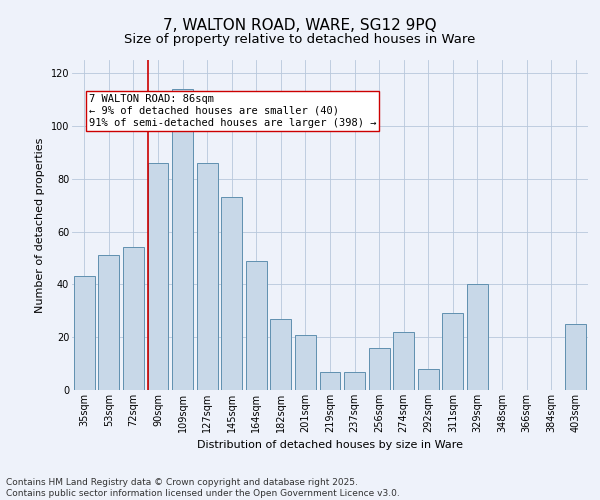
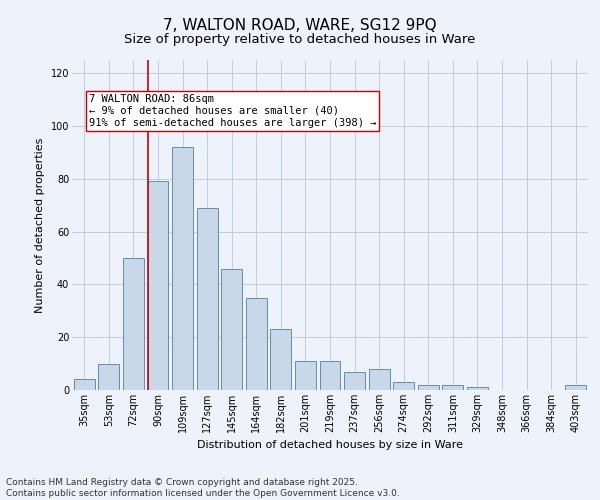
35sqm: 43 -> 4
53sqm: 51 -> 10
72sqm: 54 -> 50
90sqm: 86 -> 79
109sqm: 114 -> 92
127sqm: 86 -> 69
145sqm: 73 -> 46
164sqm: 49 -> 35
182sqm: 27 -> 23
201sqm: 21 -> 11
219sqm: 7 -> 11
256sqm: 16 -> 8
274sqm: 22 -> 3
292sqm: 8 -> 2
311sqm: 29 -> 2
329sqm: 40 -> 1
403sqm: 25 -> 2
